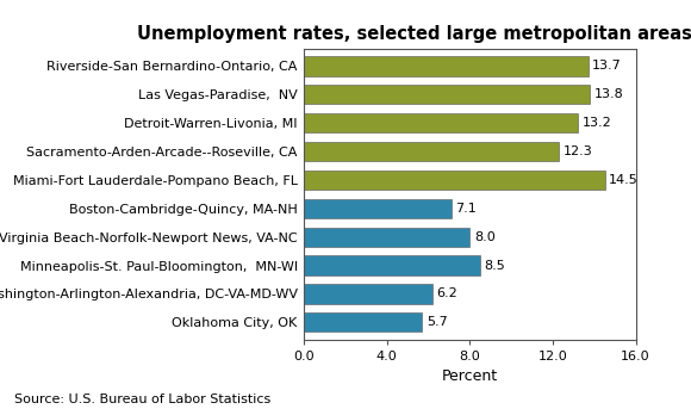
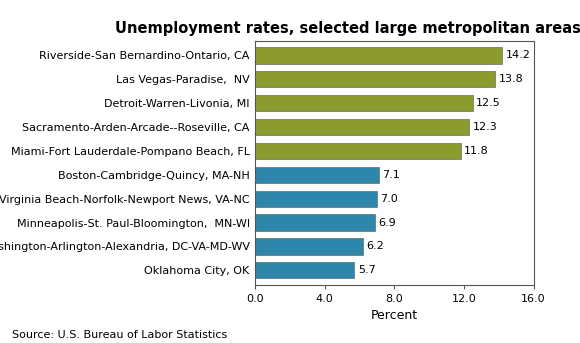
Riverside-San Bernardino-Ontario, CA: 13.7 -> 14.2
Detroit-Warren-Livonia, MI: 13.2 -> 12.5
Miami-Fort Lauderdale-Pompano Beach, FL: 14.5 -> 11.8
Virginia Beach-Norfolk-Newport News, VA-NC: 8.0 -> 7.0
Minneapolis-St. Paul-Bloomington, MN-WI: 8.5 -> 6.9
